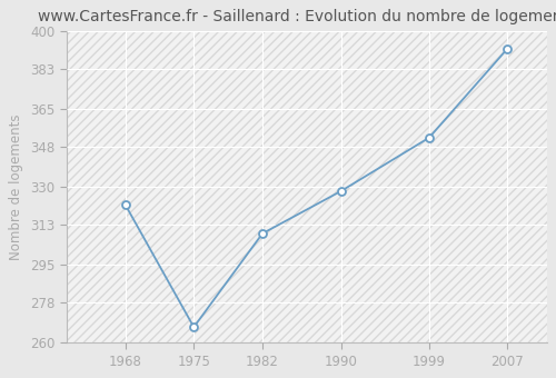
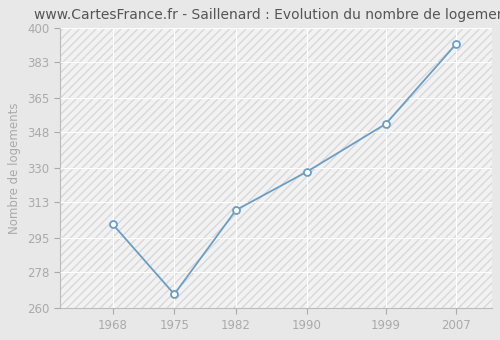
1968: 322 -> 302
